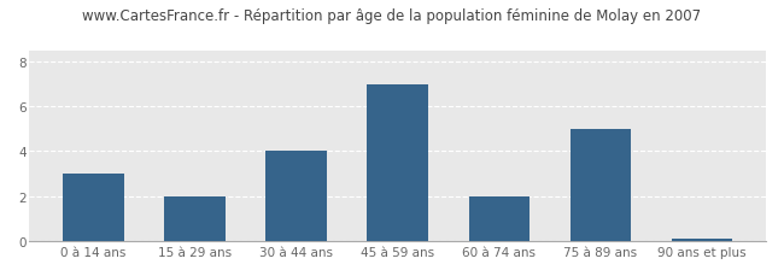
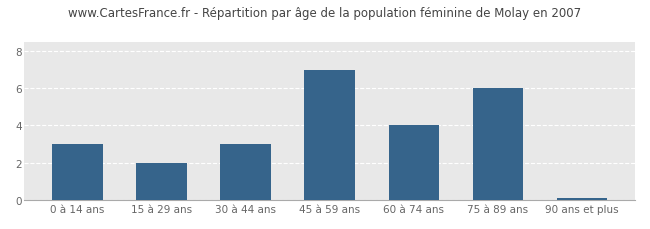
30 à 44 ans: 4.0 -> 3.0
60 à 74 ans: 2.0 -> 4.0
75 à 89 ans: 5.0 -> 6.0
